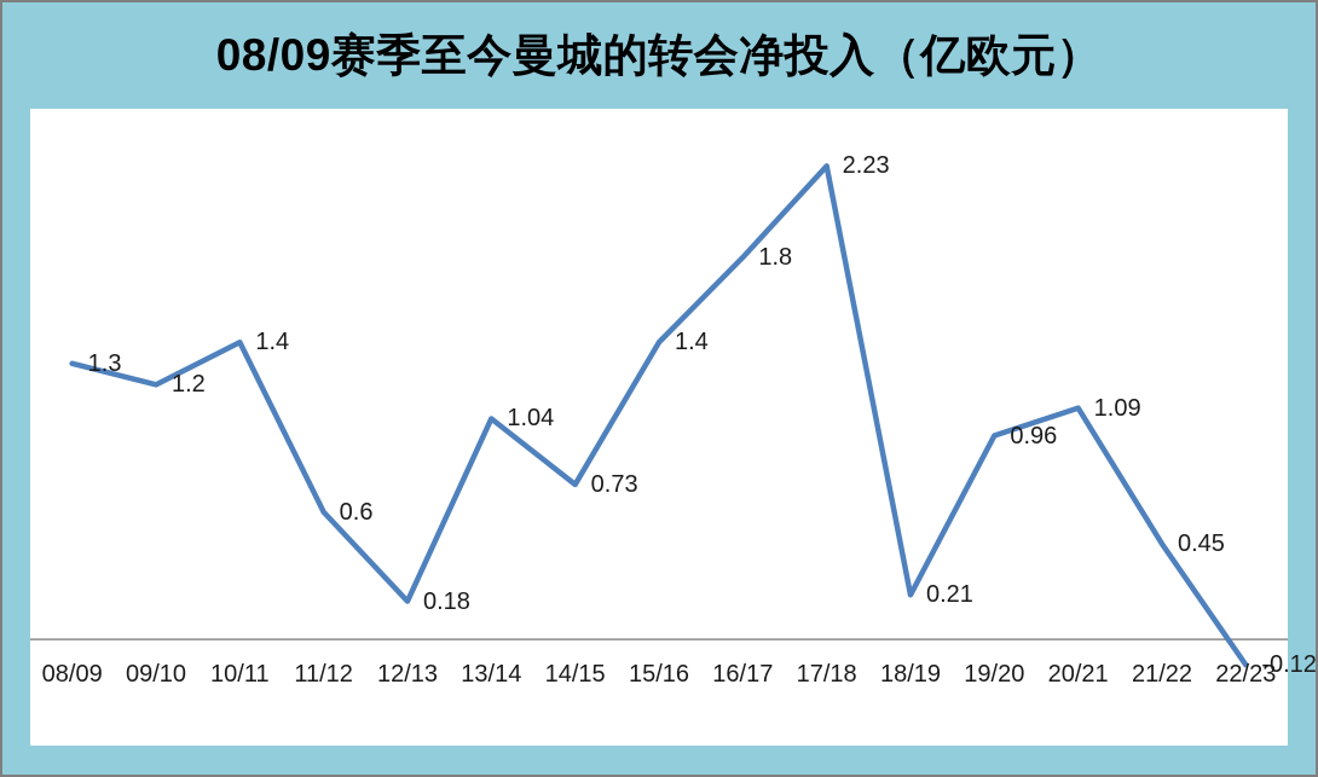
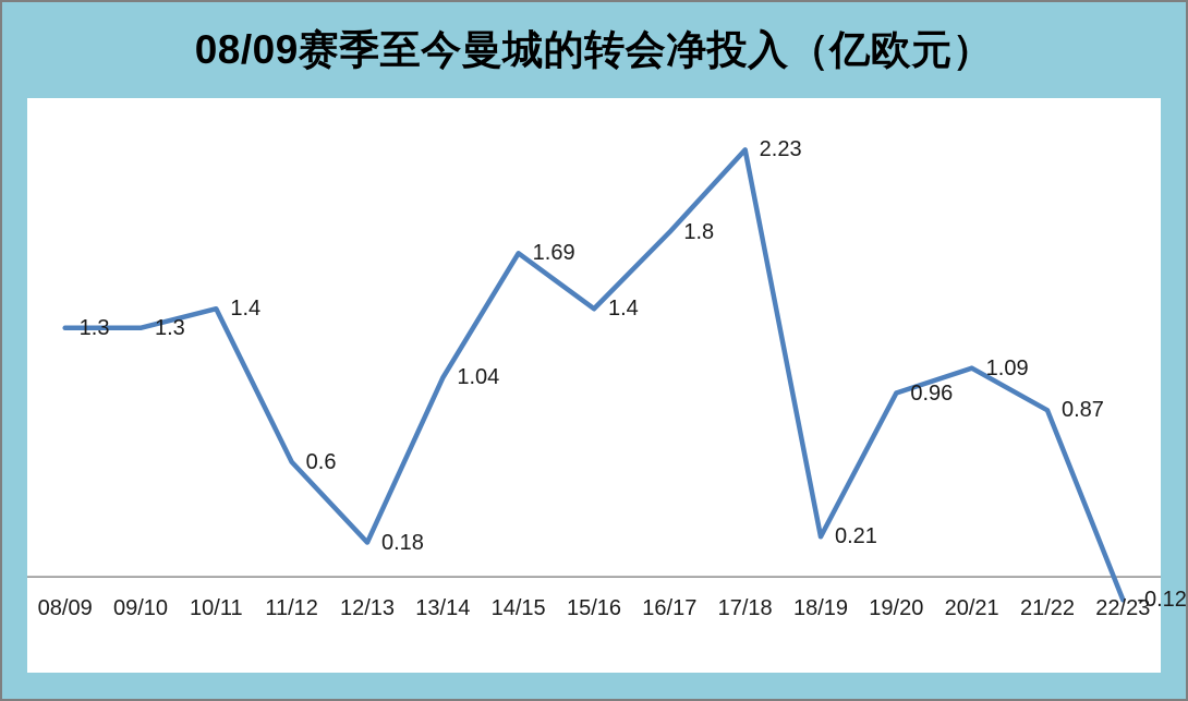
09/10: 1.2 -> 1.3
14/15: 0.73 -> 1.69
21/22: 0.45 -> 0.87
